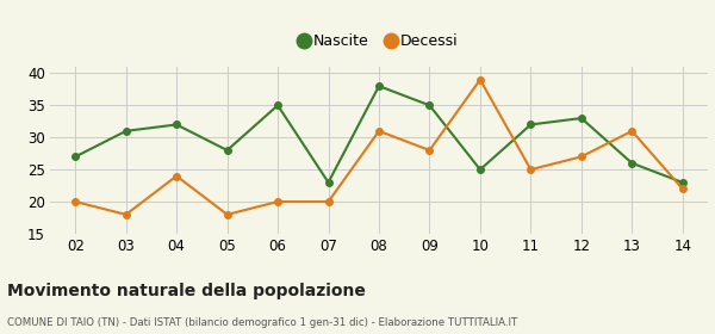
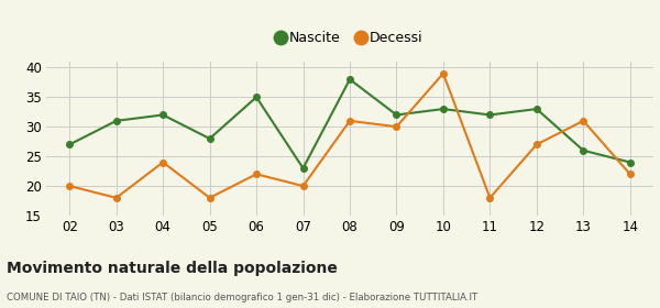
Decessi/06: 20 -> 22
Nascite/09: 35 -> 32
Decessi/09: 28 -> 30
Nascite/10: 25 -> 33
Decessi/11: 25 -> 18
Nascite/14: 23 -> 24
